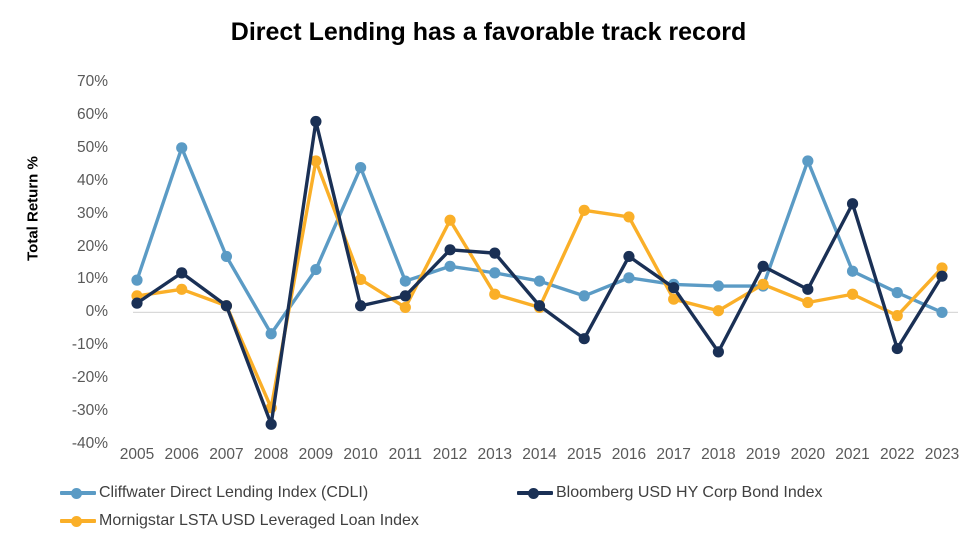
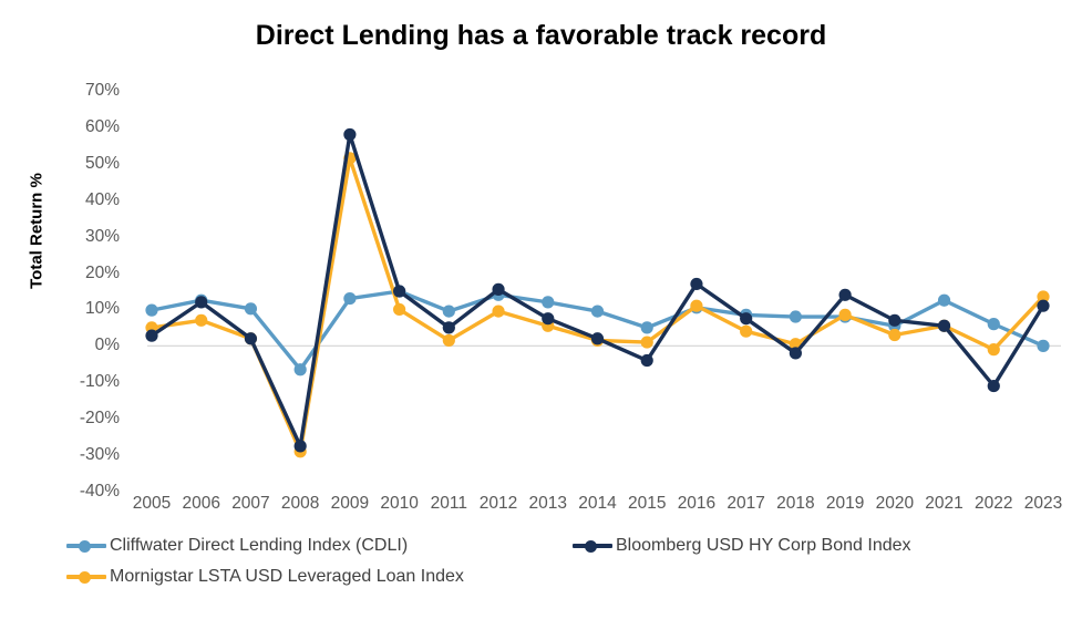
Cliffwater Direct Lending Index (CDLI)/2006: 50% -> 12%
Cliffwater Direct Lending Index (CDLI)/2007: 17% -> 10%
Bloomberg USD HY Corp Bond Index/2008: -34% -> -28%
Mornigstar LSTA USD Leveraged Loan Index/2009: 46% -> 52%
Cliffwater Direct Lending Index (CDLI)/2010: 44% -> 15%
Bloomberg USD HY Corp Bond Index/2010: 2% -> 15%
Bloomberg USD HY Corp Bond Index/2012: 19% -> 16%
Mornigstar LSTA USD Leveraged Loan Index/2012: 28% -> 10%
Bloomberg USD HY Corp Bond Index/2013: 18% -> 8%
Bloomberg USD HY Corp Bond Index/2015: -8% -> -4%
Mornigstar LSTA USD Leveraged Loan Index/2015: 31% -> 1%
Mornigstar LSTA USD Leveraged Loan Index/2016: 29% -> 11%
Bloomberg USD HY Corp Bond Index/2018: -12% -> -2%
Cliffwater Direct Lending Index (CDLI)/2020: 46% -> 6%
Bloomberg USD HY Corp Bond Index/2021: 33% -> 6%
